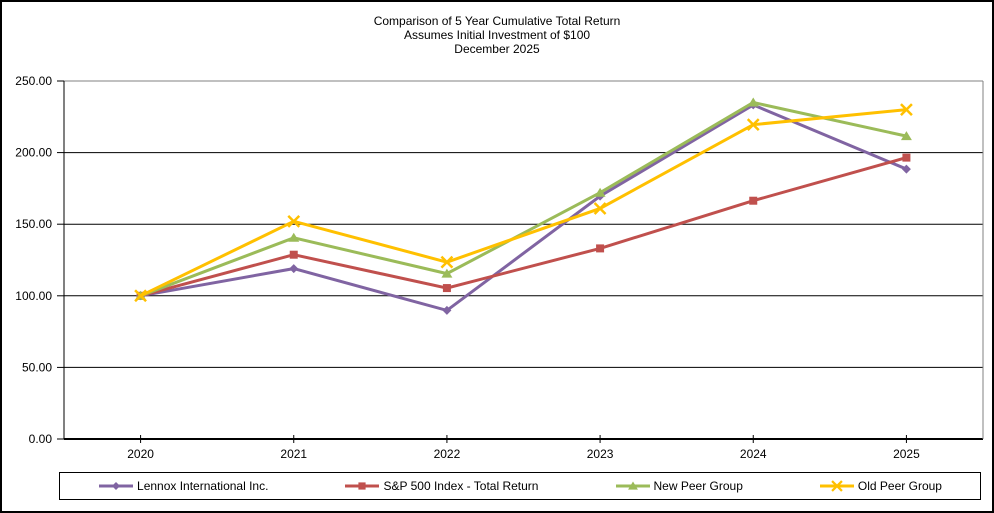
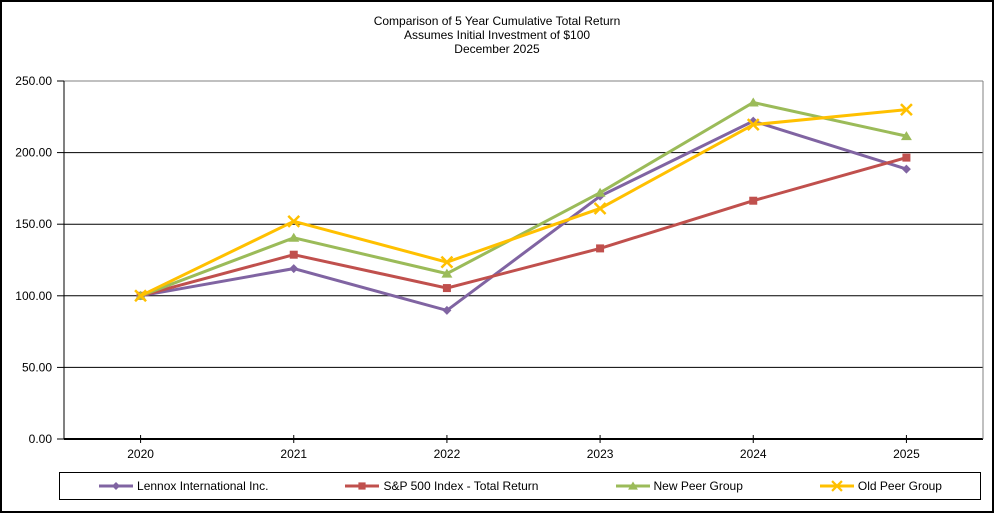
Lennox International Inc./2024: 233 -> 222
